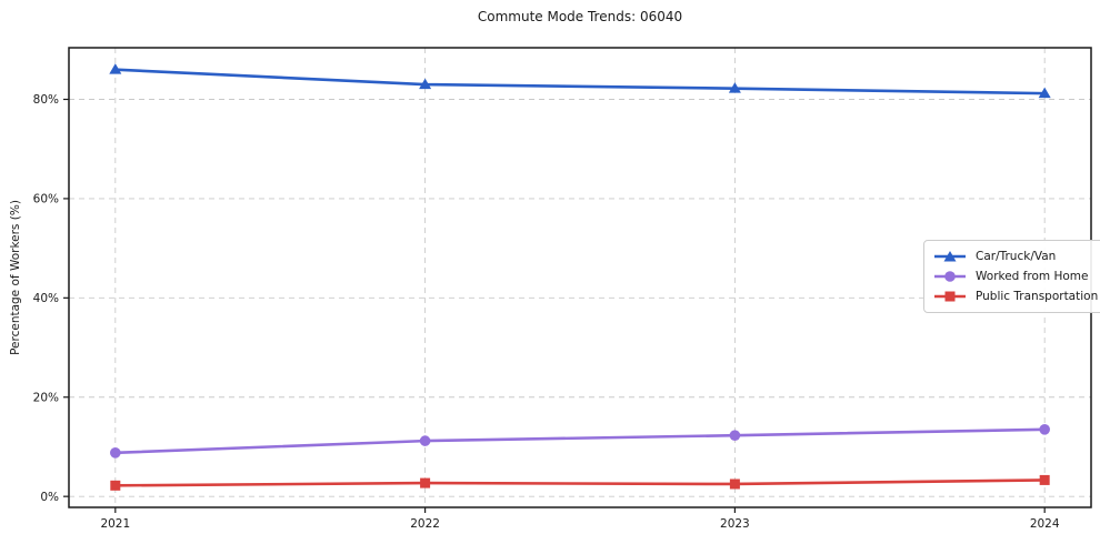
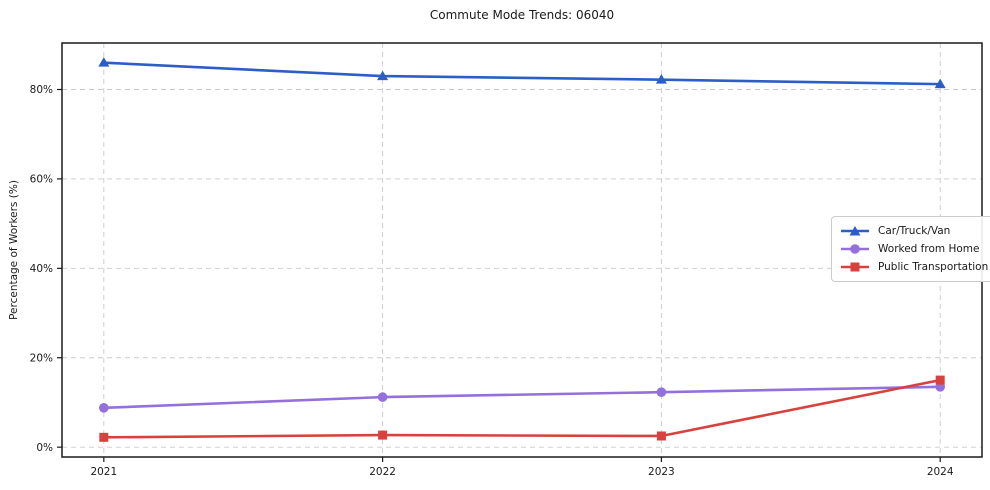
Public Transportation/2024: 3% -> 15%
